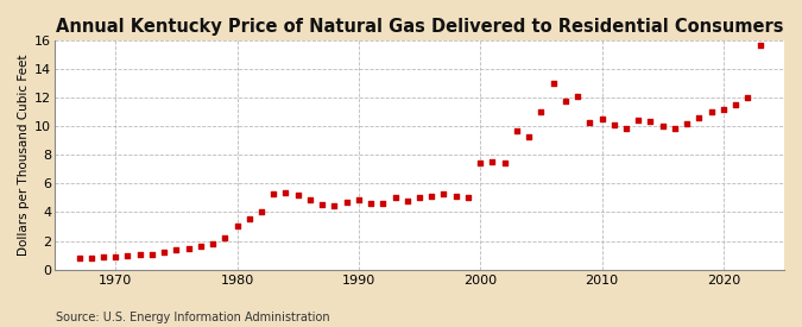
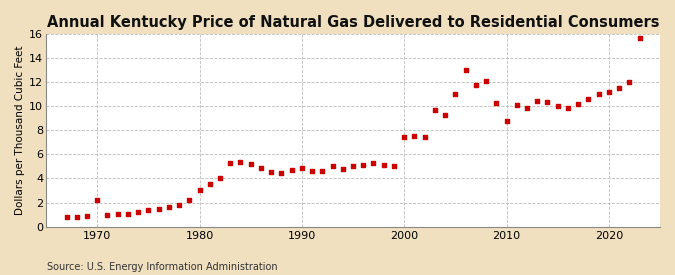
1970: 0.9 -> 2.2
2010: 10.5 -> 8.8
